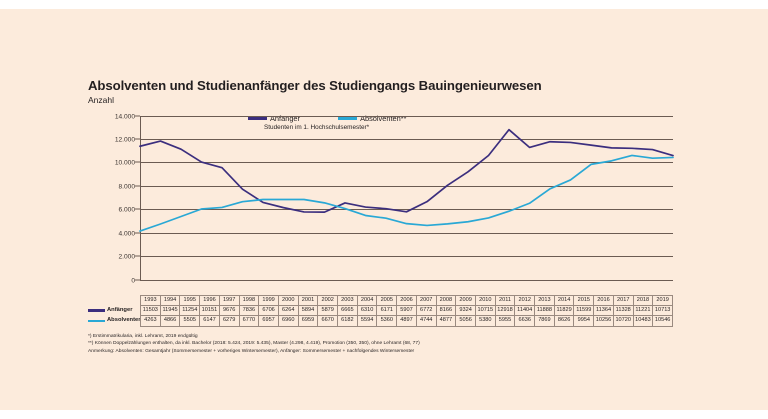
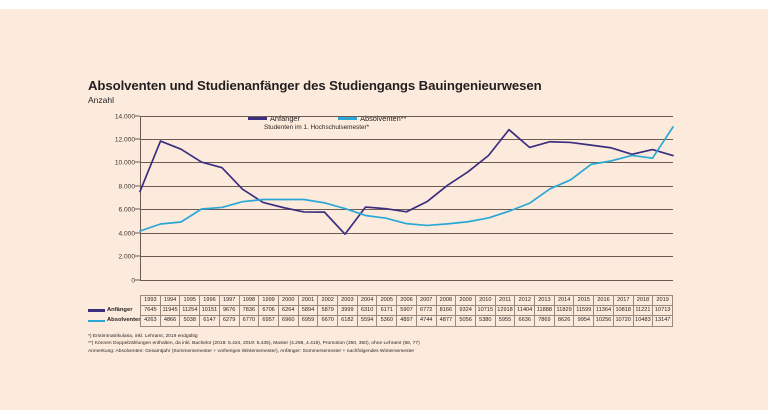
Anfänger/1993: 11503 -> 7645
Absolventen**/1995: 5505 -> 5038
Anfänger/2003: 6665 -> 3999
Anfänger/2017: 11328 -> 10818
Absolventen**/2019: 10546 -> 13147
